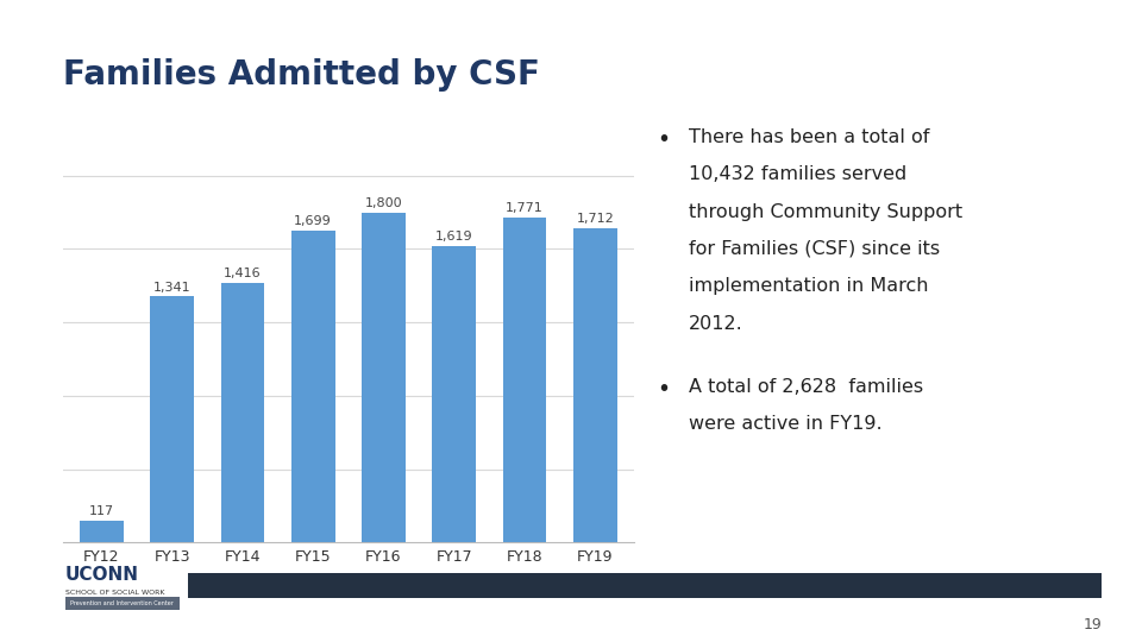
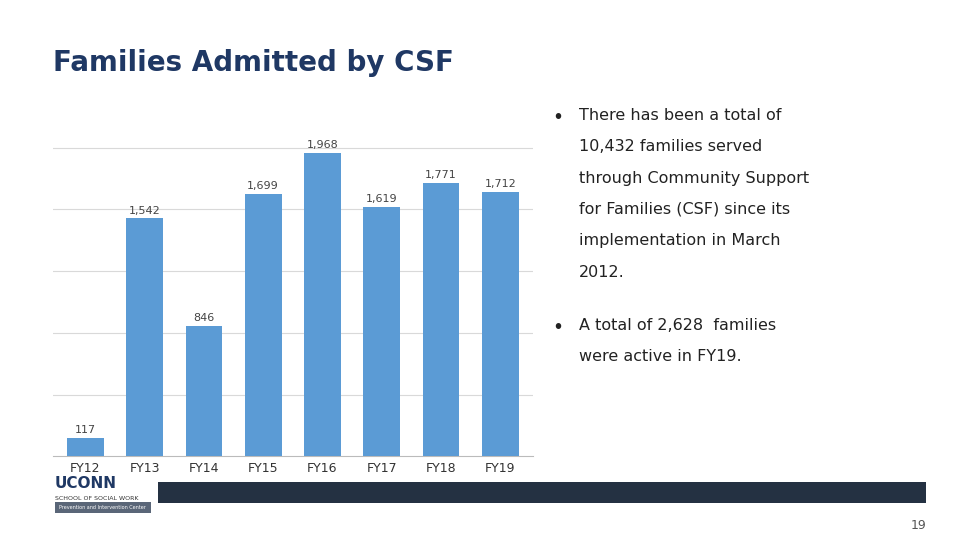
FY13: 1,341 -> 1,542
FY14: 1,416 -> 846
FY16: 1,800 -> 1,968
